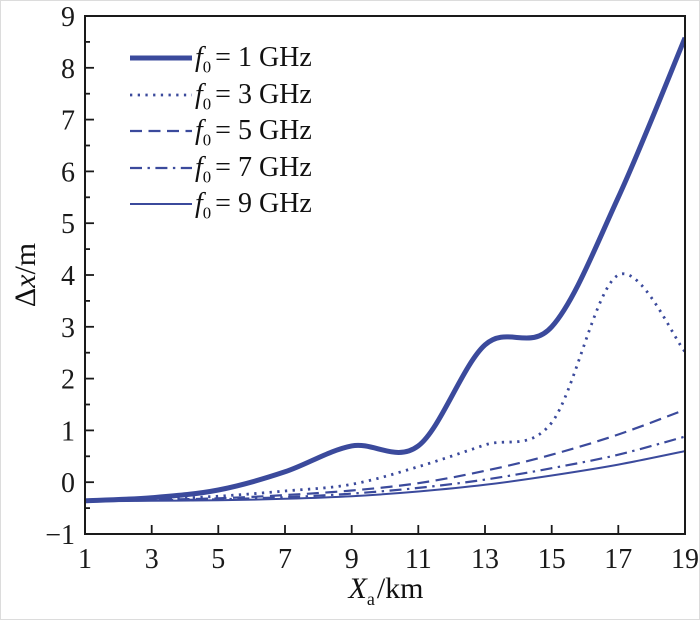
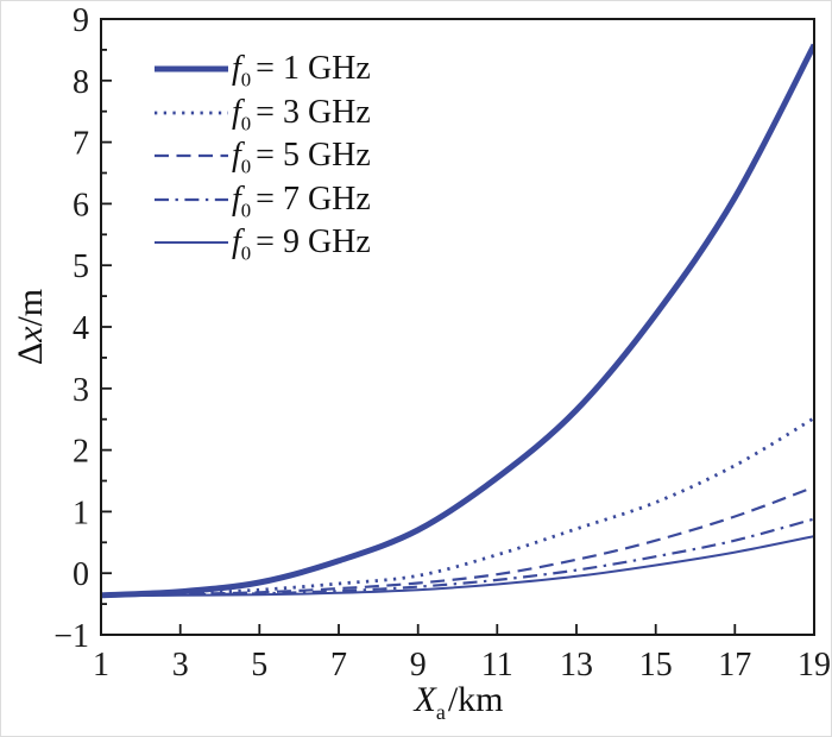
f0 = 1 GHz/11: 0.7 -> 1.6
f0 = 1 GHz/15: 3.0 -> 4.2
f0 = 1 GHz/17: 5.5 -> 6.1
f0 = 3 GHz/17: 4.0 -> 1.8
